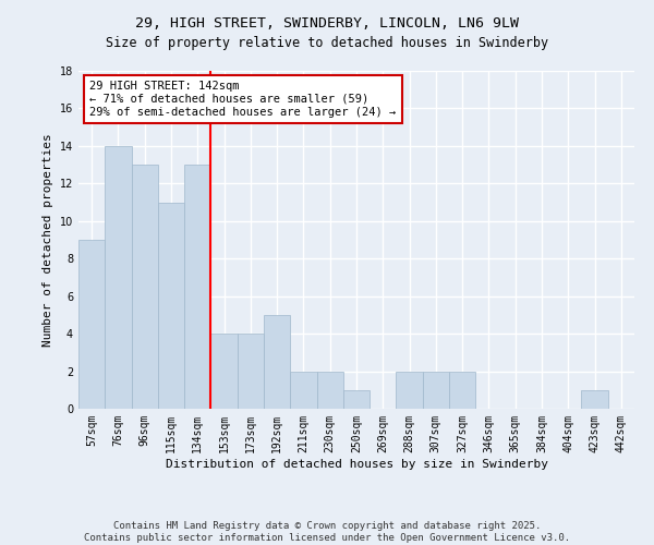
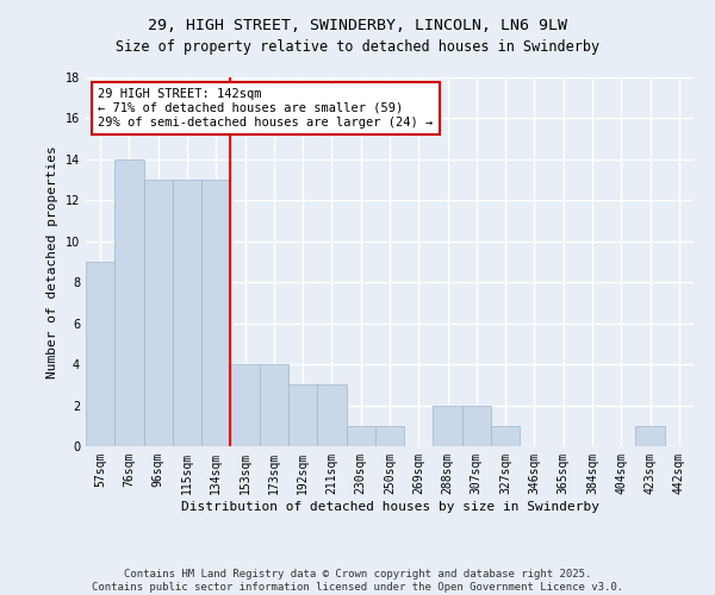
115sqm: 11 -> 13
192sqm: 5 -> 3
211sqm: 2 -> 3
230sqm: 2 -> 1
327sqm: 2 -> 1
